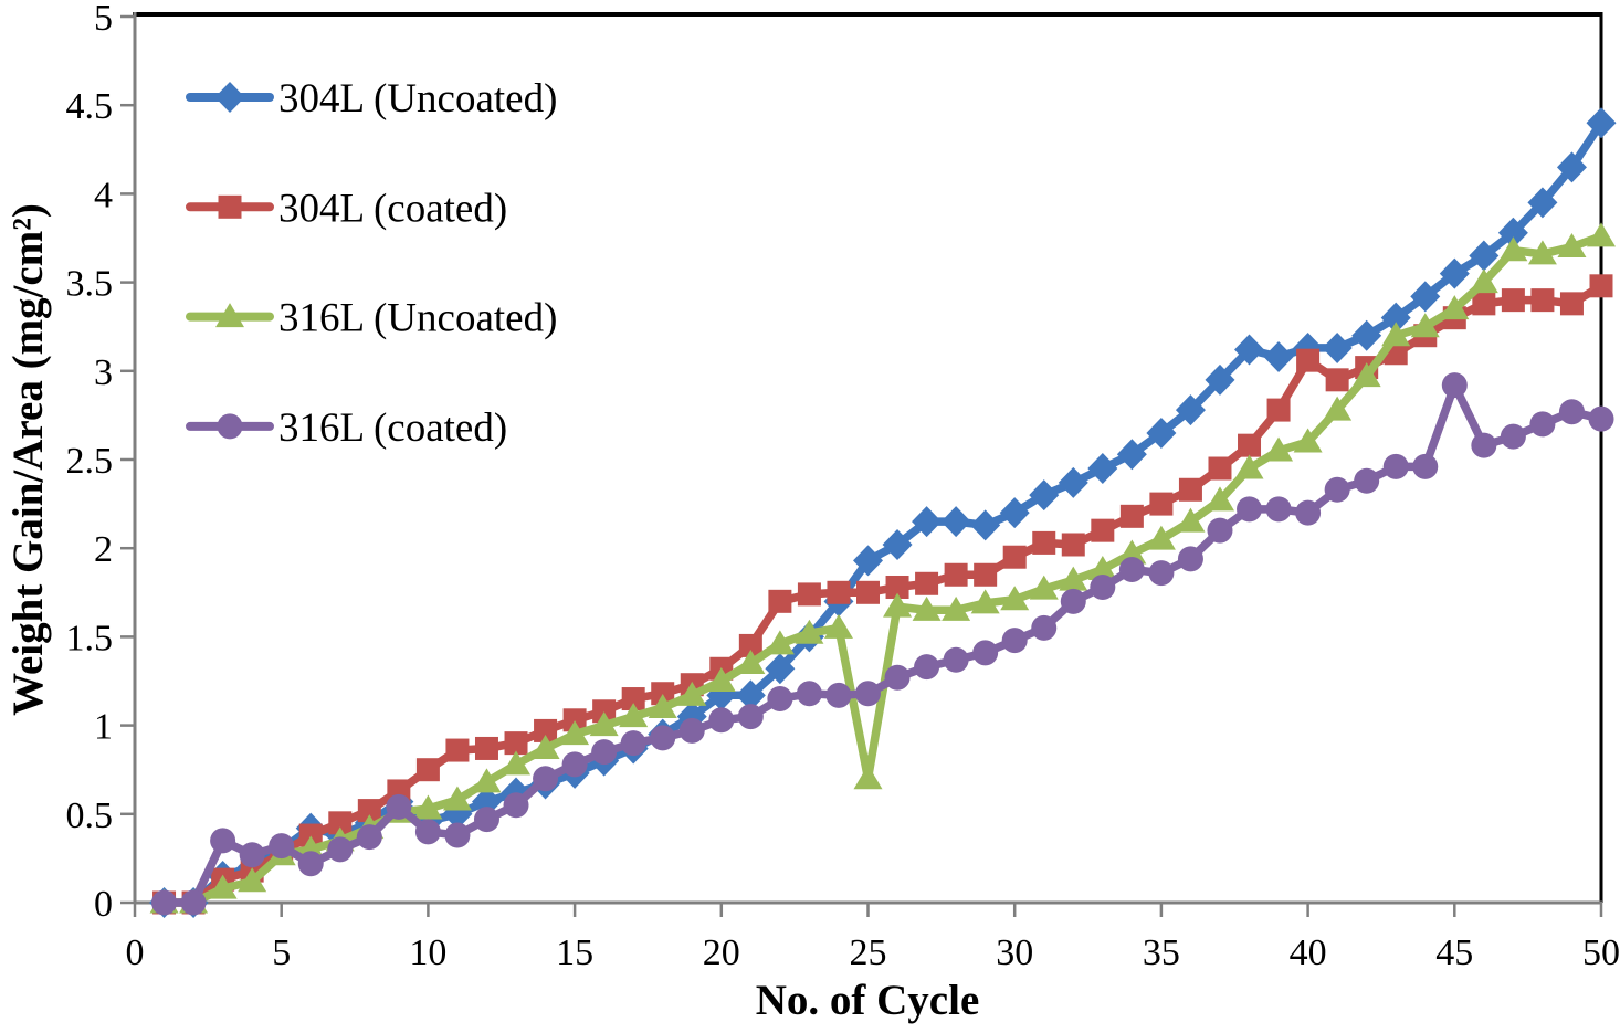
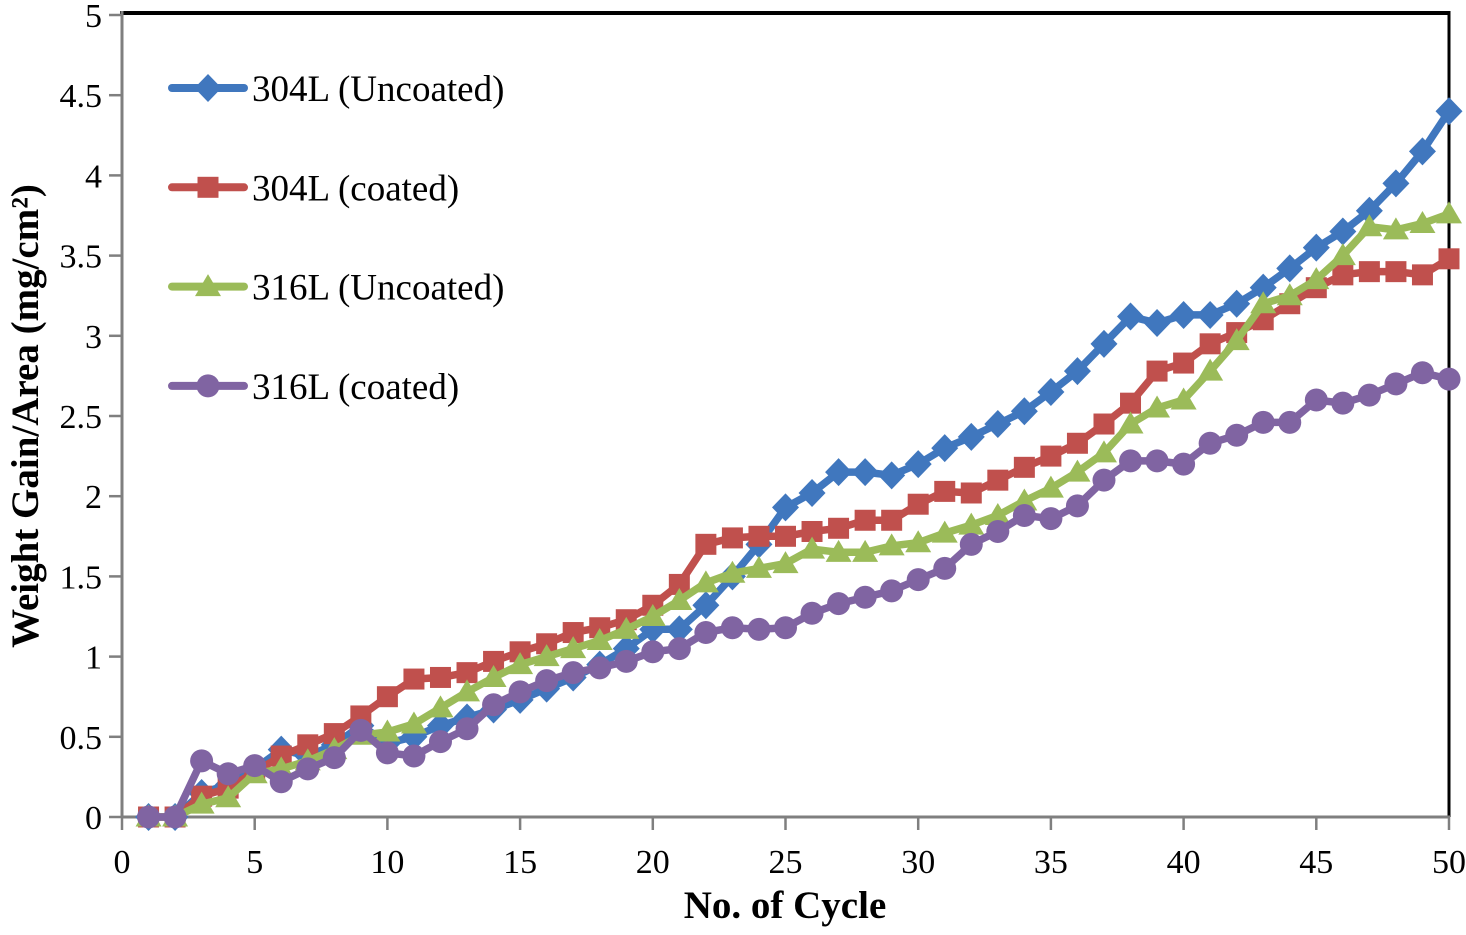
316L (Uncoated)/25: 0.70 -> 1.58
304L (coated)/40: 3.06 -> 2.83
316L (coated)/45: 2.92 -> 2.60
